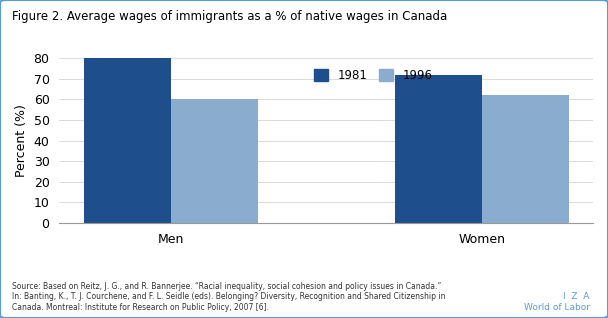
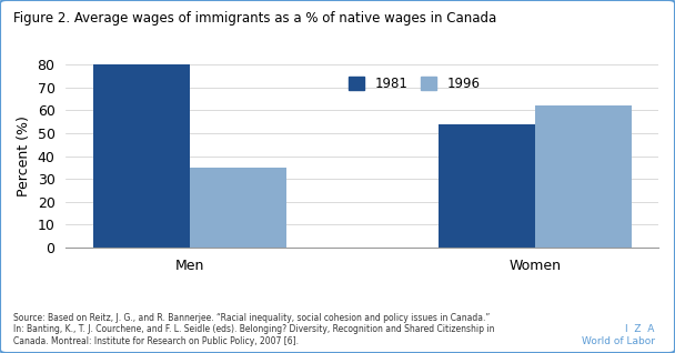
1996/Men: 60 -> 35
1981/Women: 72 -> 54
